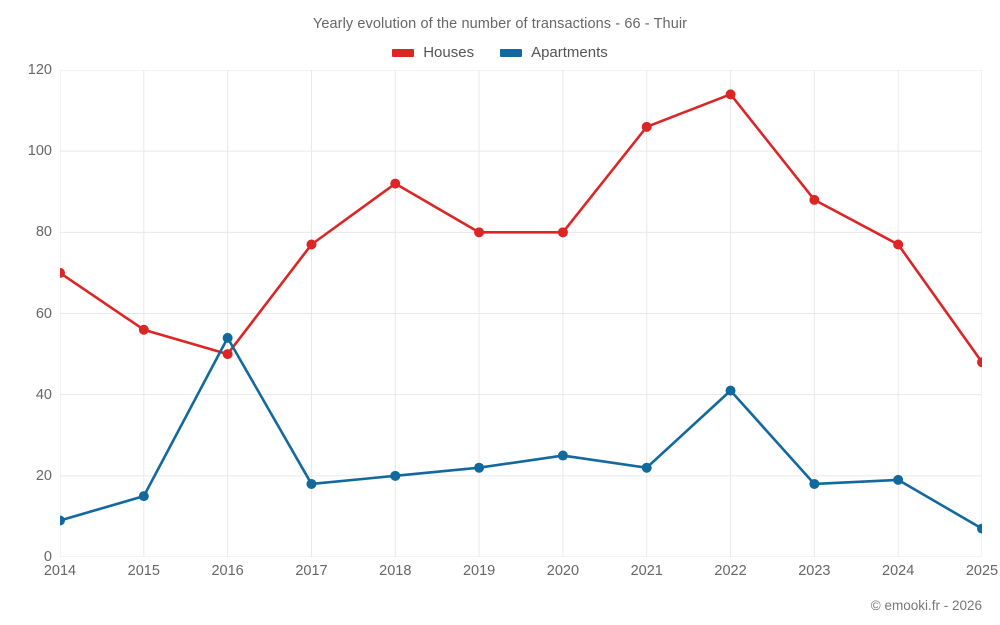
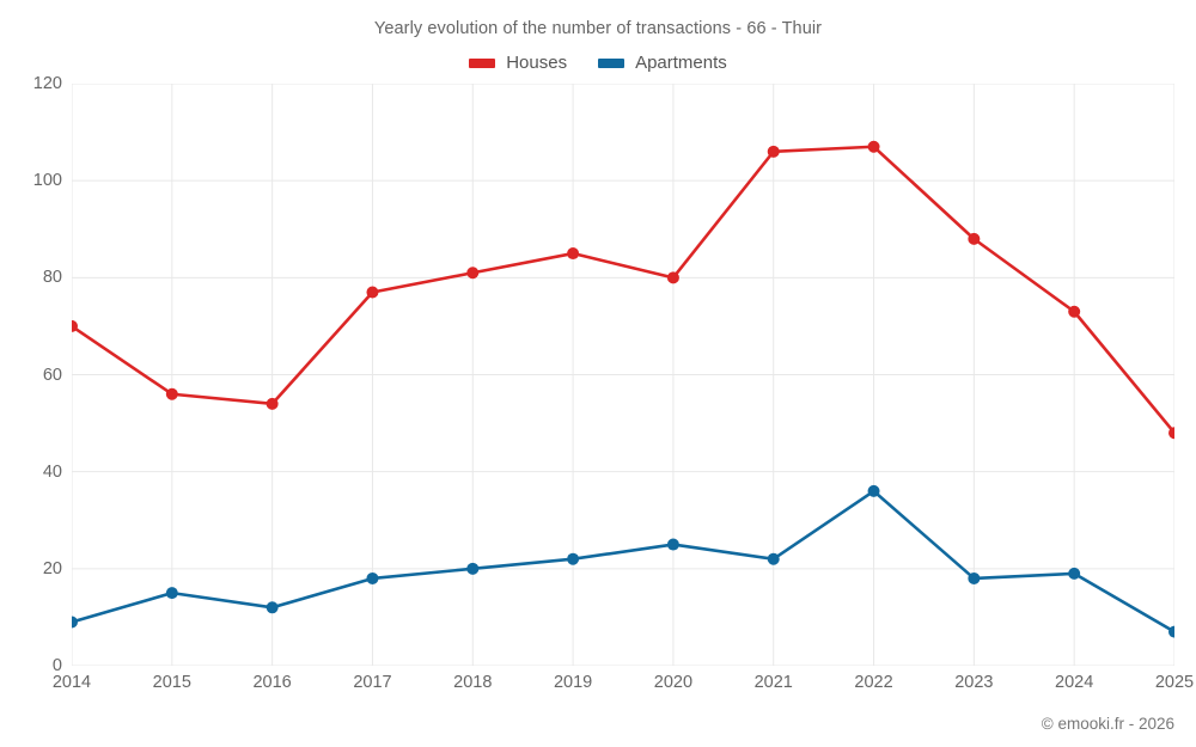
Houses/2016: 50 -> 54
Apartments/2016: 54 -> 12
Houses/2018: 92 -> 81
Houses/2019: 80 -> 85
Houses/2022: 114 -> 107
Apartments/2022: 41 -> 36
Houses/2024: 77 -> 73
